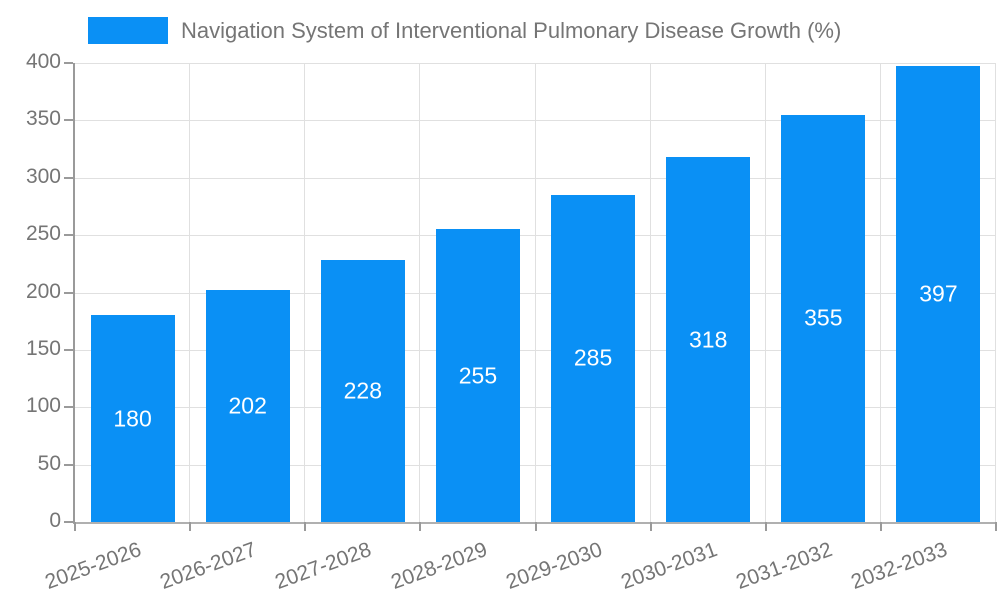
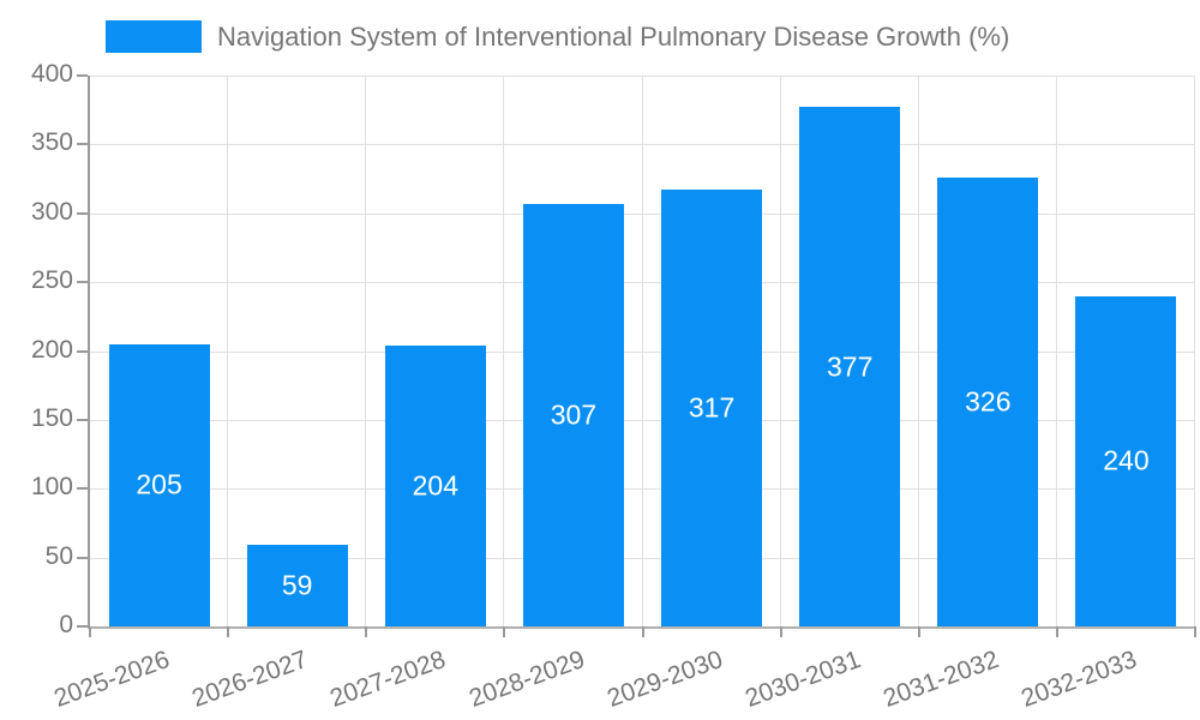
2025-2026: 180 -> 205
2026-2027: 202 -> 59
2027-2028: 228 -> 204
2028-2029: 255 -> 307
2029-2030: 285 -> 317
2030-2031: 318 -> 377
2031-2032: 355 -> 326
2032-2033: 397 -> 240
